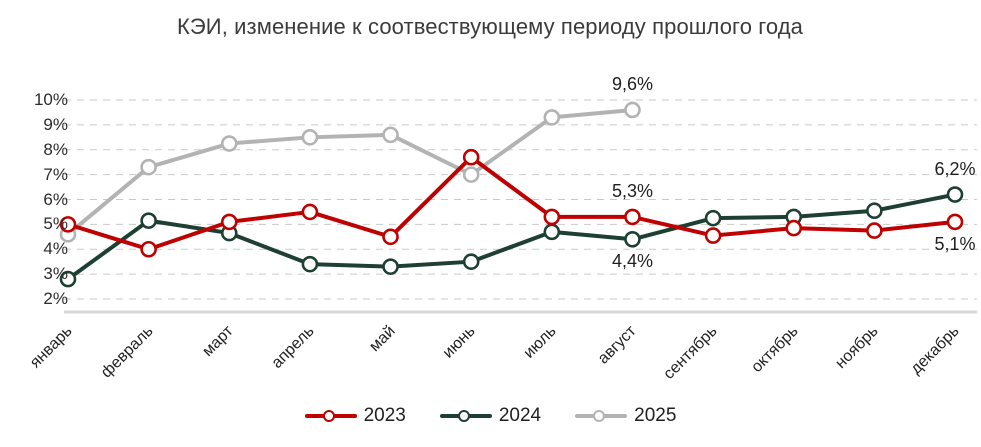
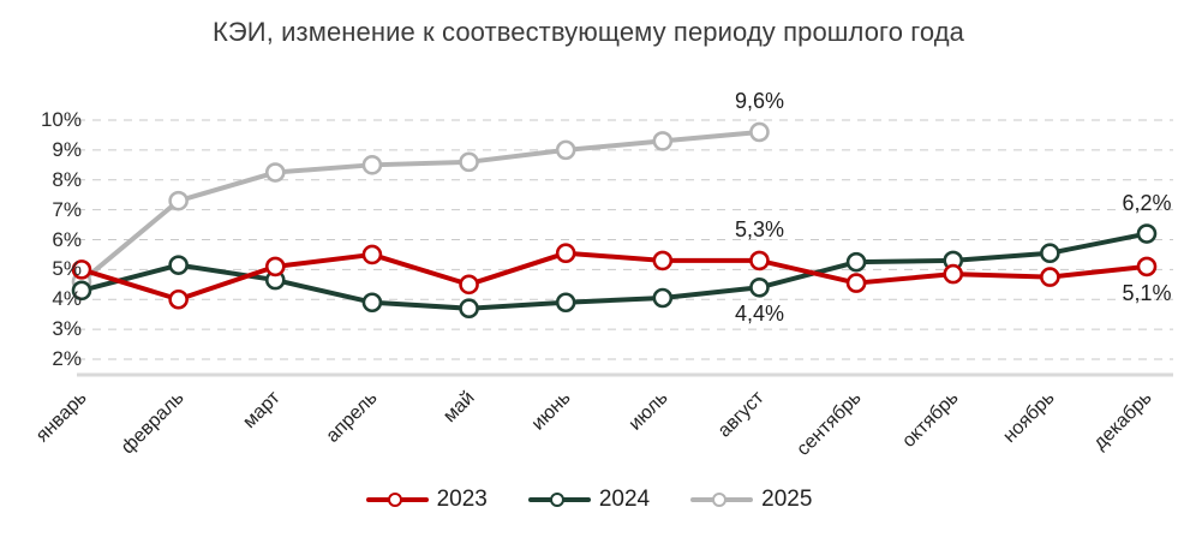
2024/январь: 2.8% -> 4.3%
2024/апрель: 3.4% -> 3.9%
2024/май: 3.3% -> 3.7%
2023/июнь: 7.7% -> 5.5%
2024/июнь: 3.5% -> 3.9%
2025/июнь: 7.0% -> 9.0%
2024/июль: 4.7% -> 4.0%
